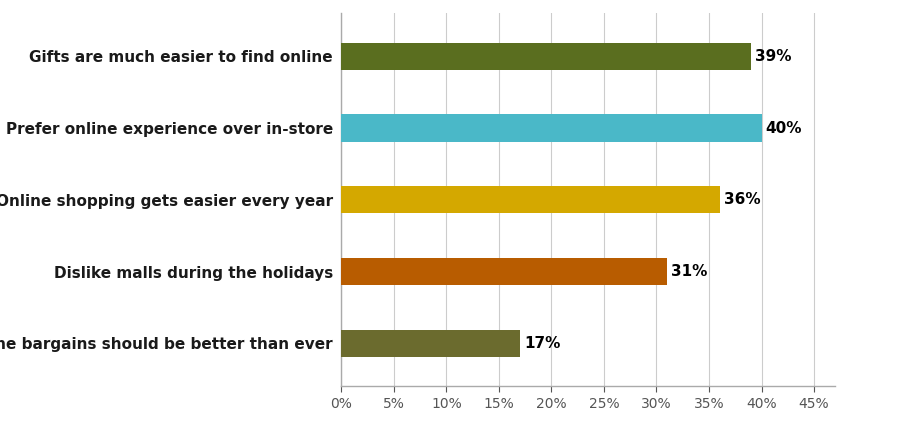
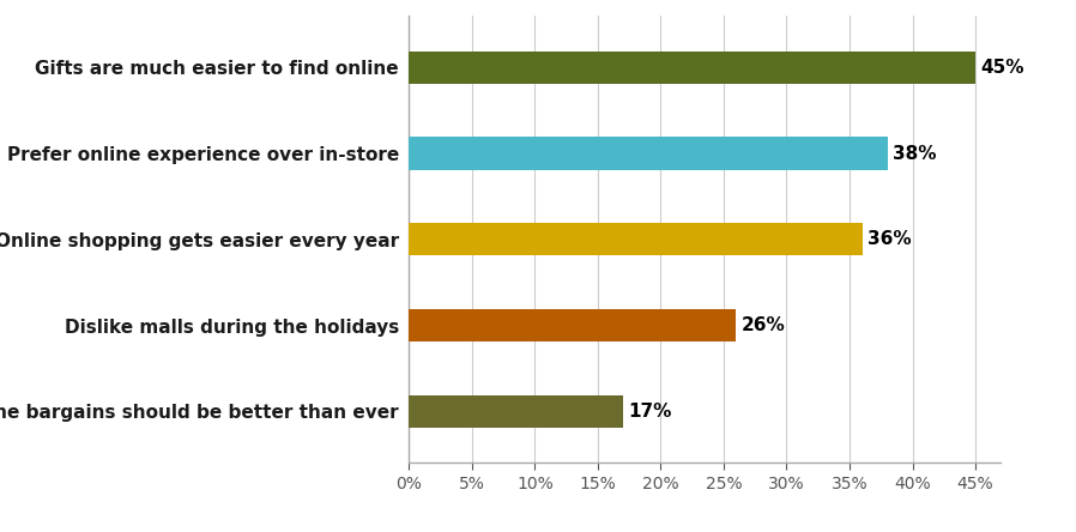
Gifts are much easier to find online: 39% -> 45%
Prefer online experience over in-store: 40% -> 38%
Dislike malls during the holidays: 31% -> 26%
